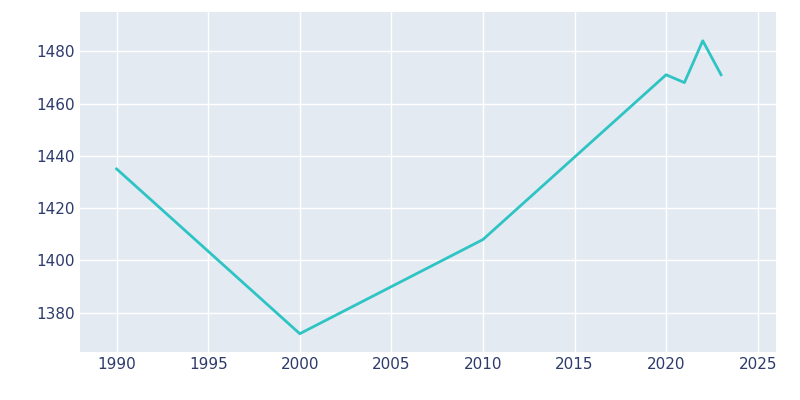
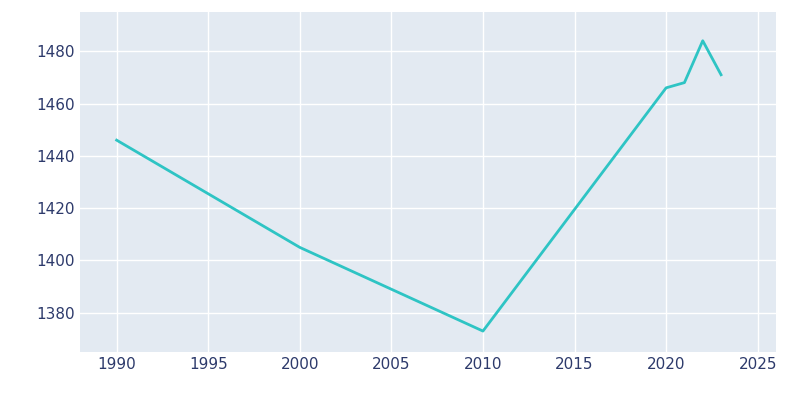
1990: 1435 -> 1446
2000: 1372 -> 1405
2010: 1408 -> 1373
2020: 1471 -> 1466
